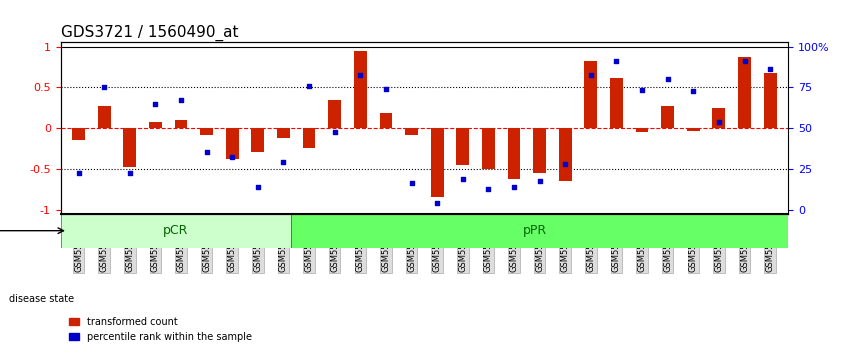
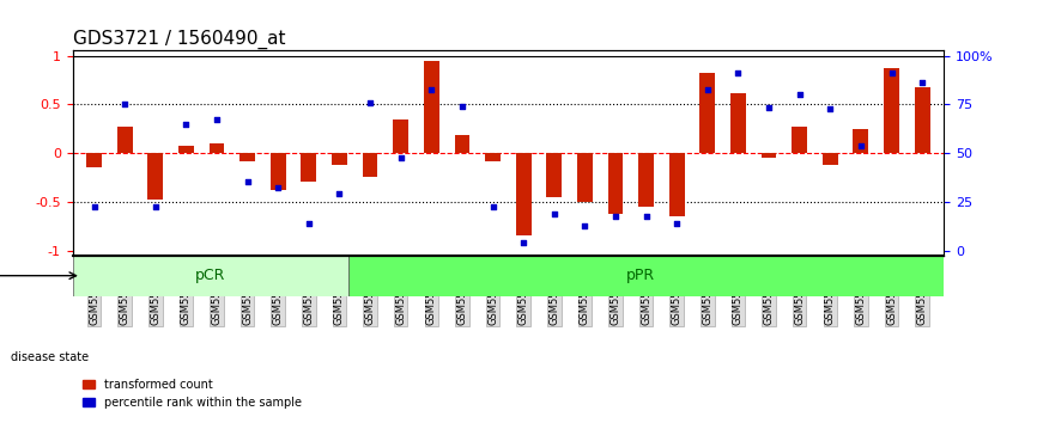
percentile rank within the sample/GSM559047: -0.68 -> -0.55
percentile rank within the sample/GSM559051: -0.72 -> -0.65
percentile rank within the sample/GSM559053: -0.44 -> -0.72
transformed count/GSM559058: -0.04 -> -0.12
